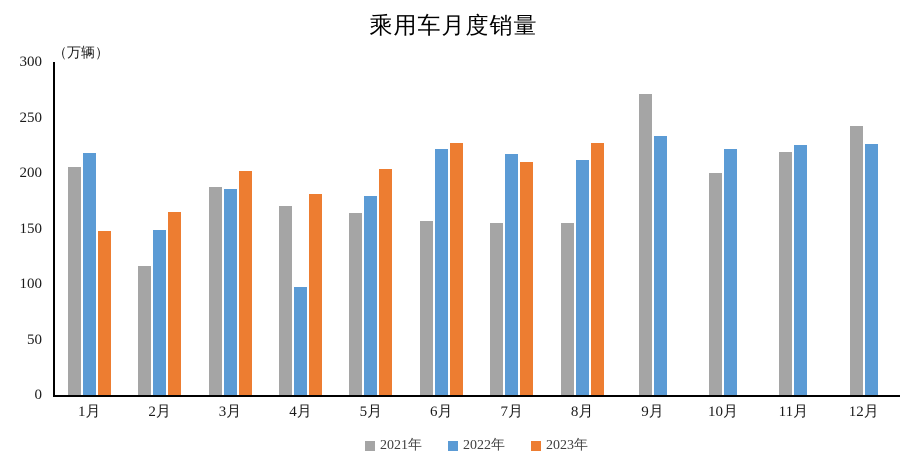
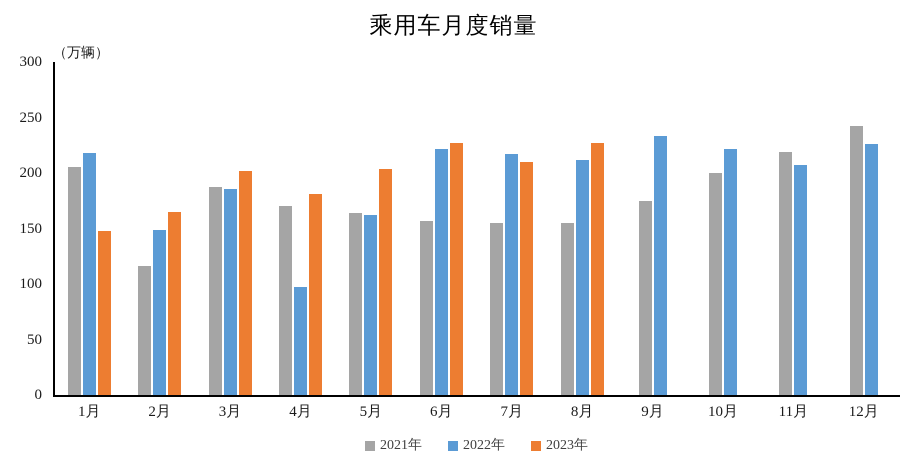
2022年/5月: 179 -> 162
2021年/9月: 271 -> 175
2022年/11月: 225 -> 207
